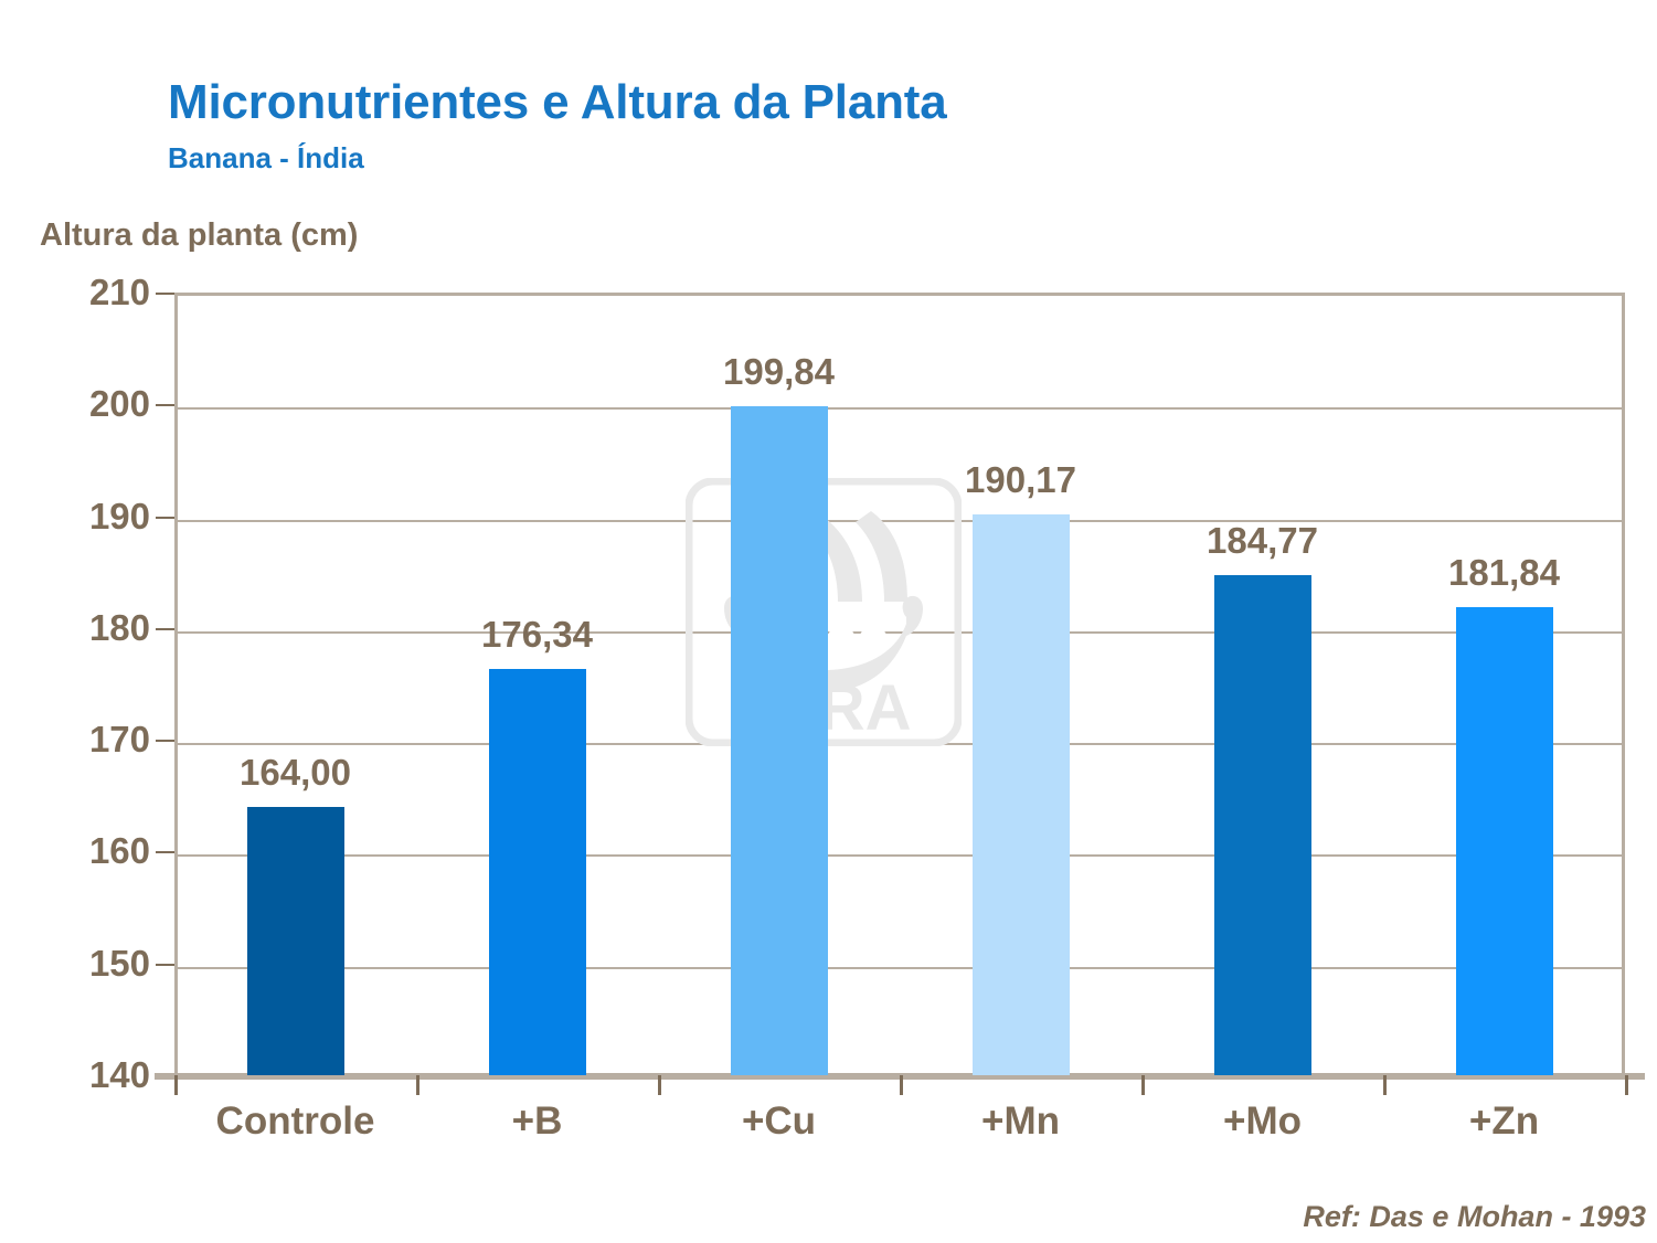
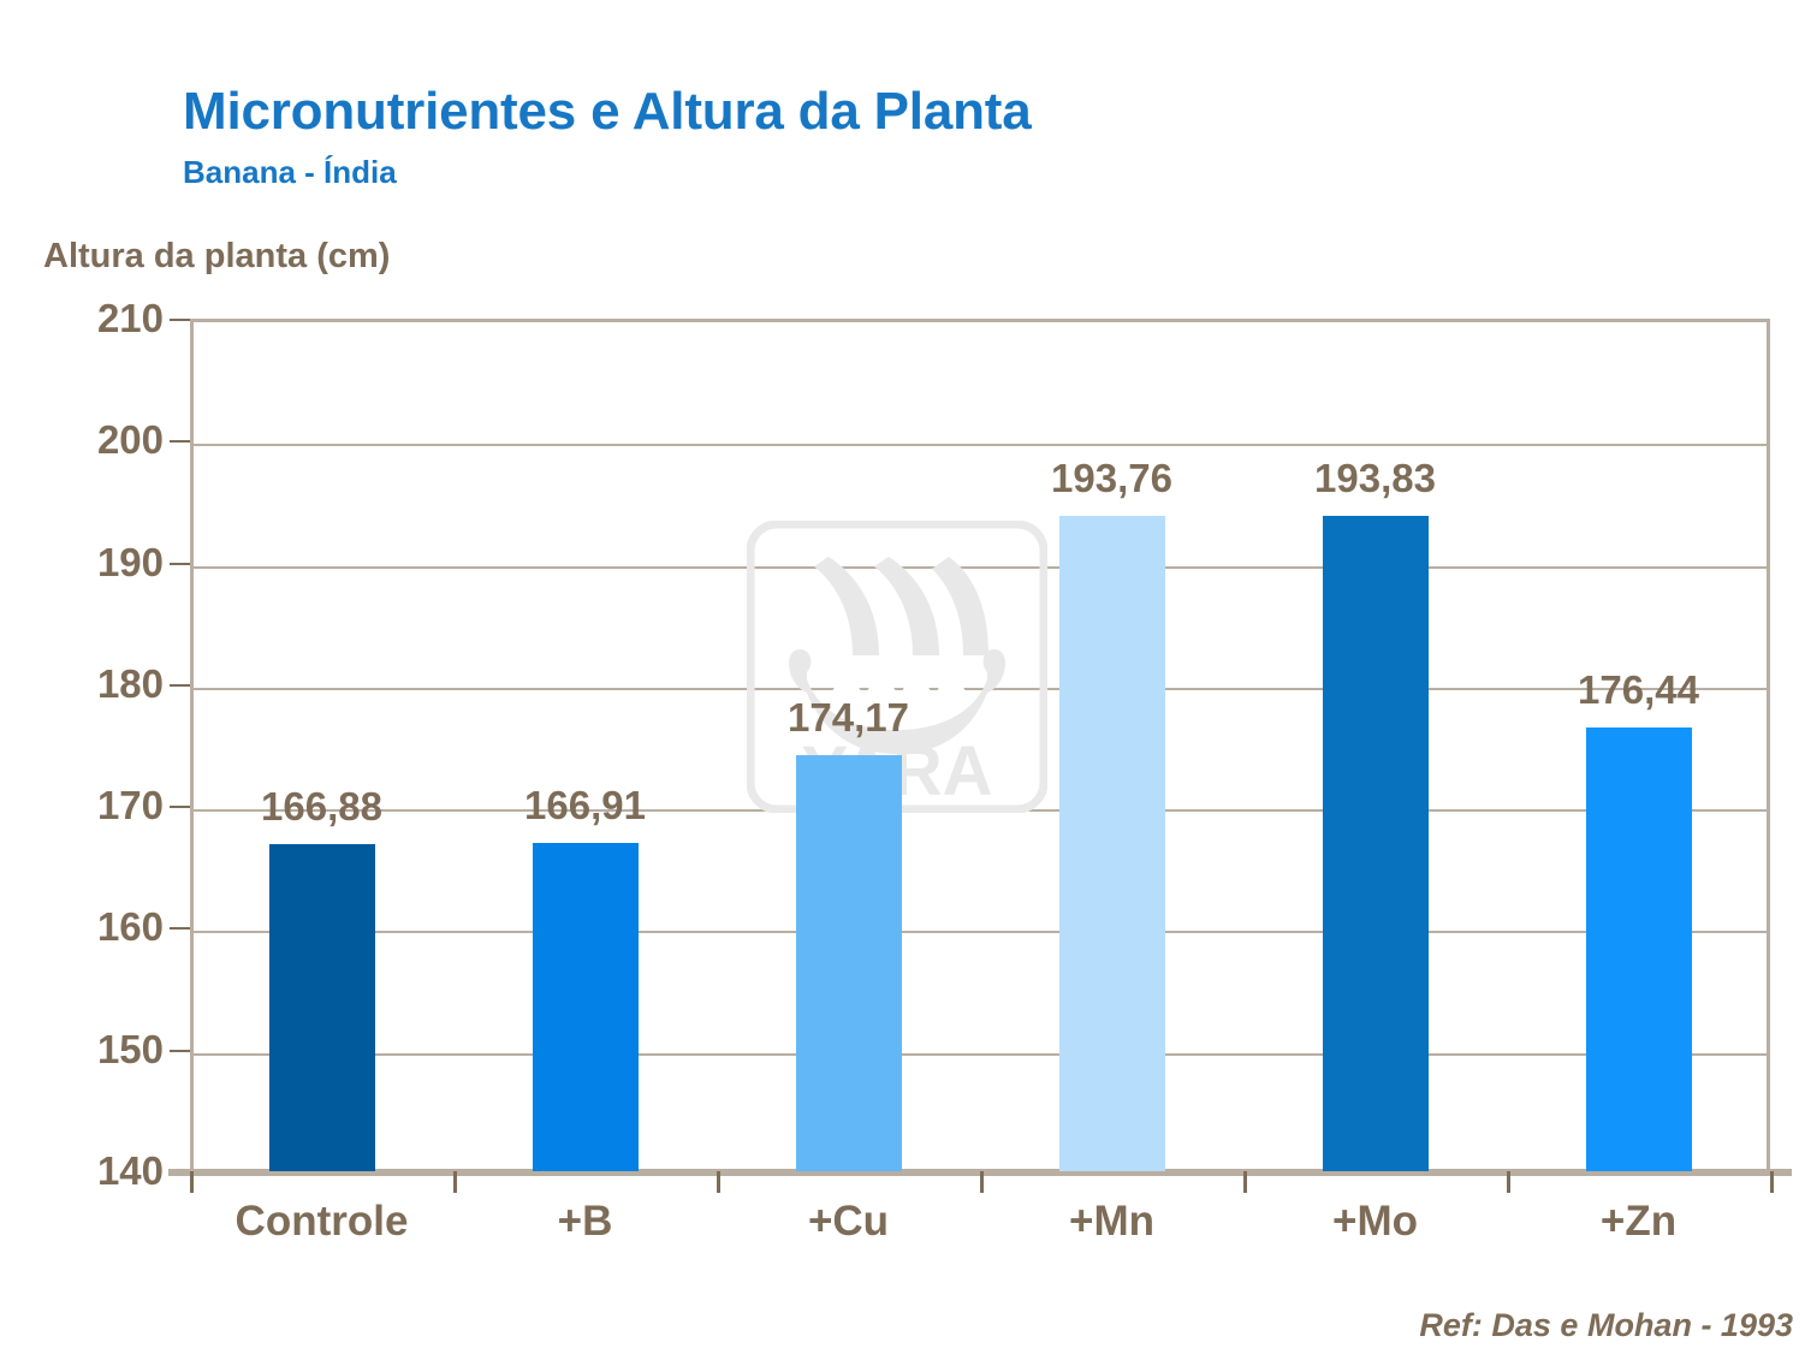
Controle: 164,00 -> 166,88
+B: 176,34 -> 166,91
+Cu: 199,84 -> 174,17
+Mn: 190,17 -> 193,76
+Mo: 184,77 -> 193,83
+Zn: 181,84 -> 176,44
